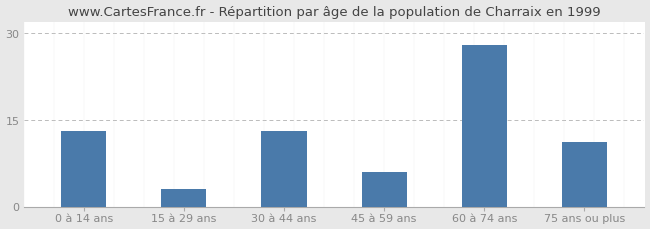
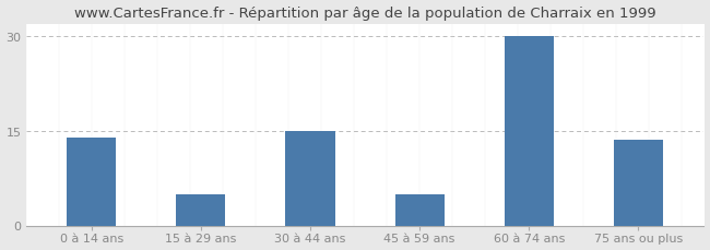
0 à 14 ans: 13.0 -> 14.0
15 à 29 ans: 3.0 -> 5.0
30 à 44 ans: 13.0 -> 15.0
45 à 59 ans: 6.0 -> 5.0
60 à 74 ans: 28.0 -> 30.0
75 ans ou plus: 11.2 -> 13.5
